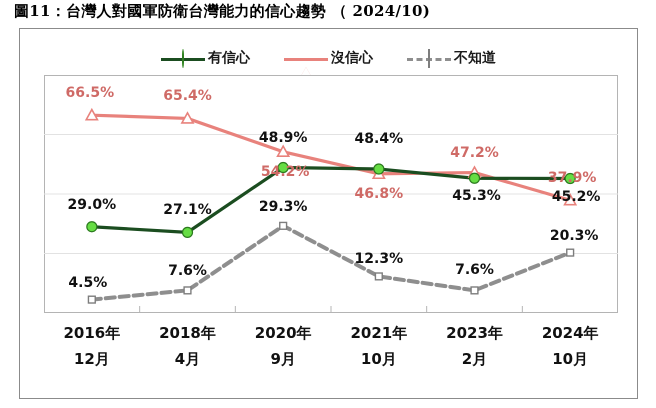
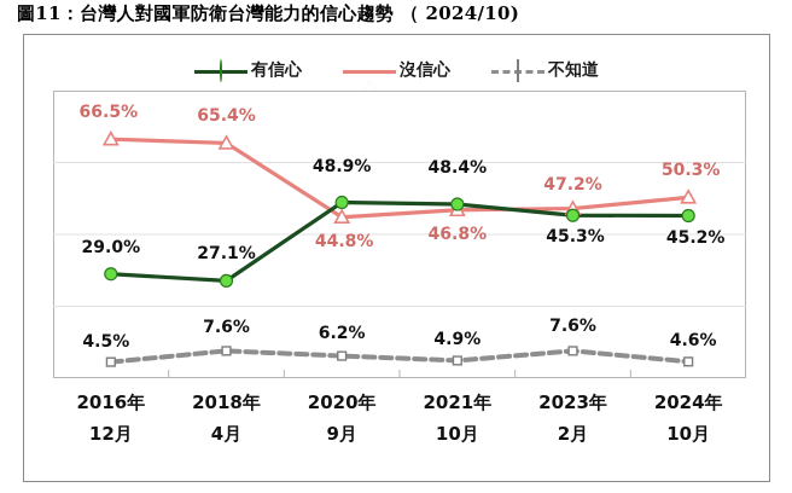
沒信心/2020年 9月: 54.2% -> 44.8%
不知道/2020年 9月: 29.3% -> 6.2%
不知道/2021年 10月: 12.3% -> 4.9%
沒信心/2024年 10月: 37.9% -> 50.3%
不知道/2024年 10月: 20.3% -> 4.6%
